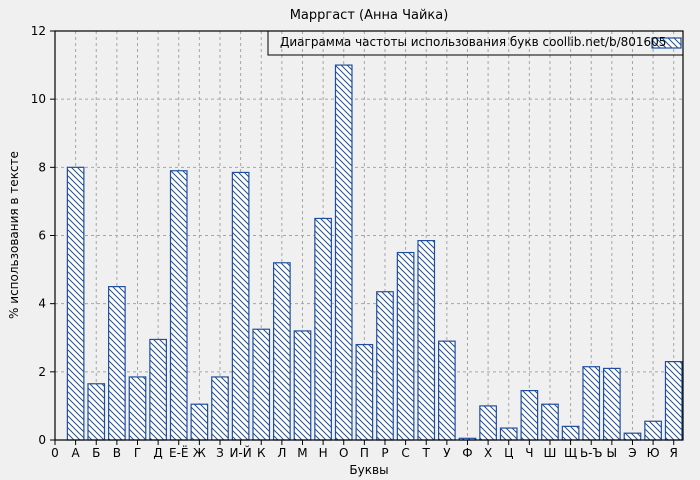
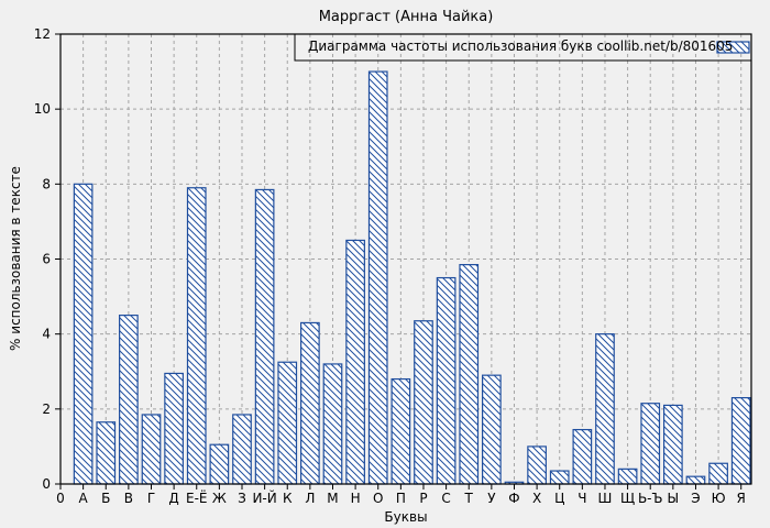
Л: 5.2 -> 4.3
Ш: 1.1 -> 4.0
